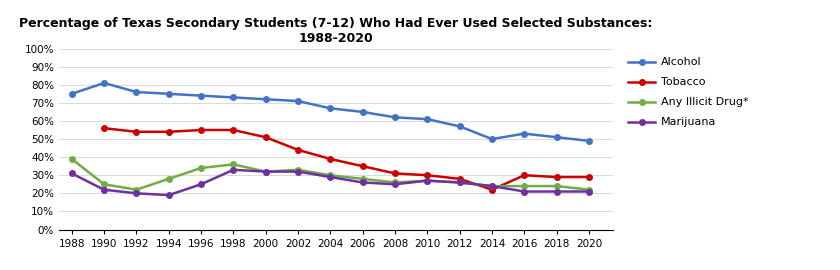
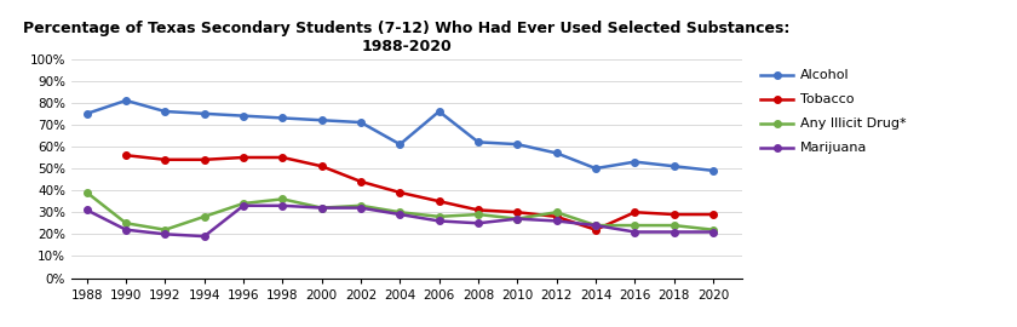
Marijuana/1996: 25% -> 33%
Alcohol/2004: 67% -> 61%
Alcohol/2006: 65% -> 76%
Any Illicit Drug*/2008: 26% -> 29%
Any Illicit Drug*/2012: 26% -> 30%
